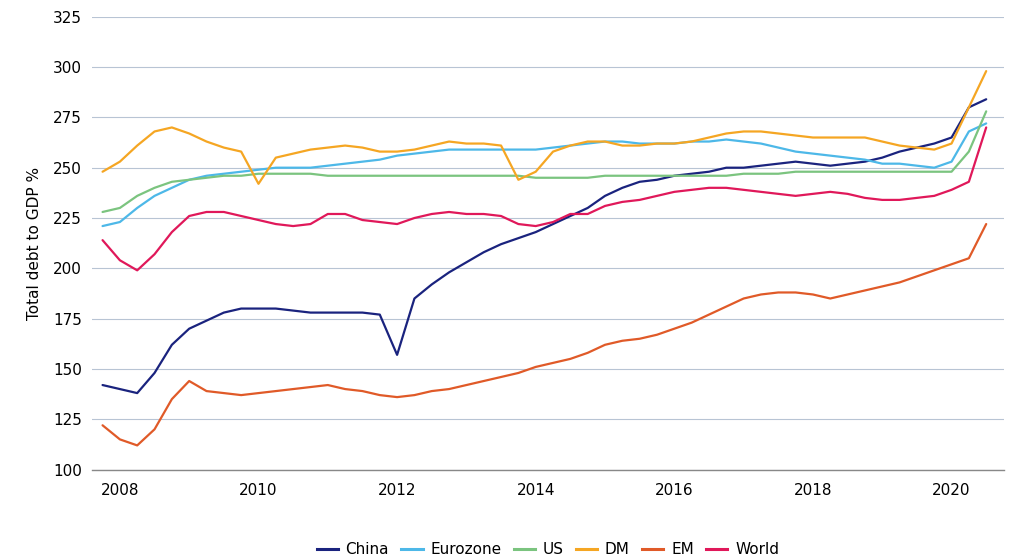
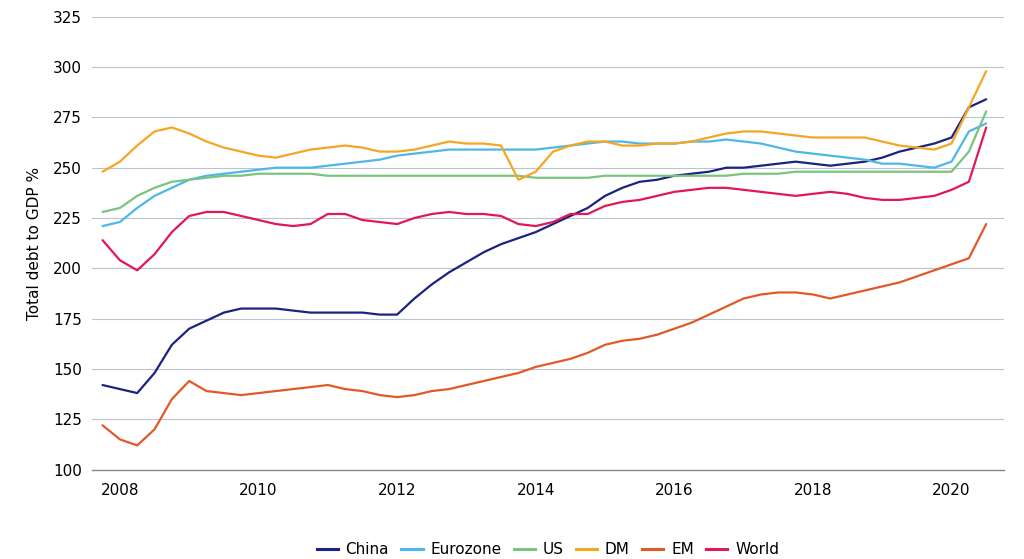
DM/2010: 242 -> 256
China/2012: 157 -> 177
